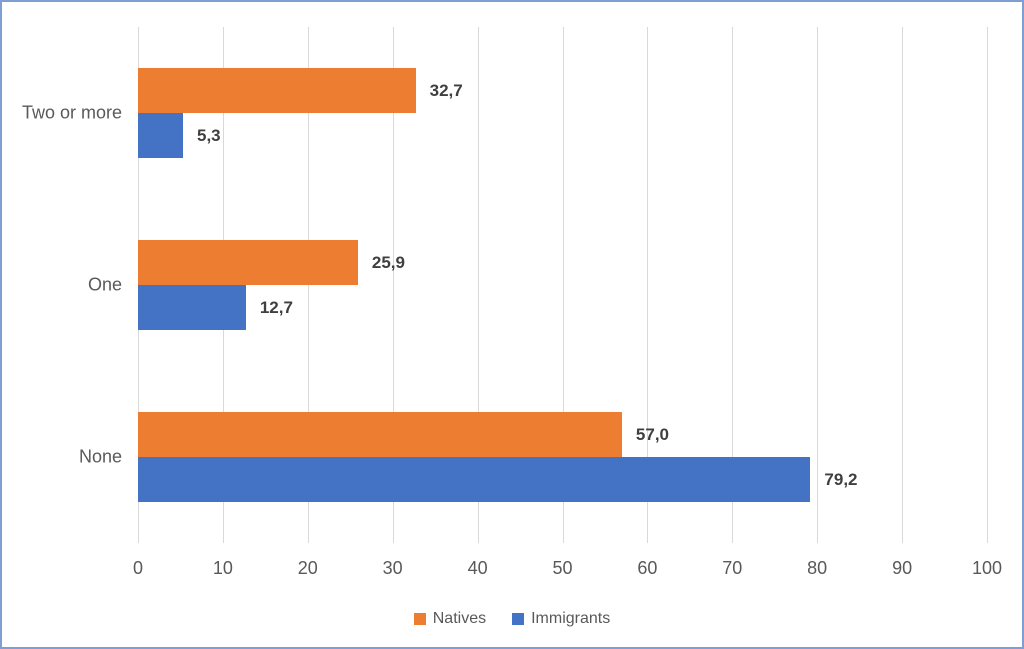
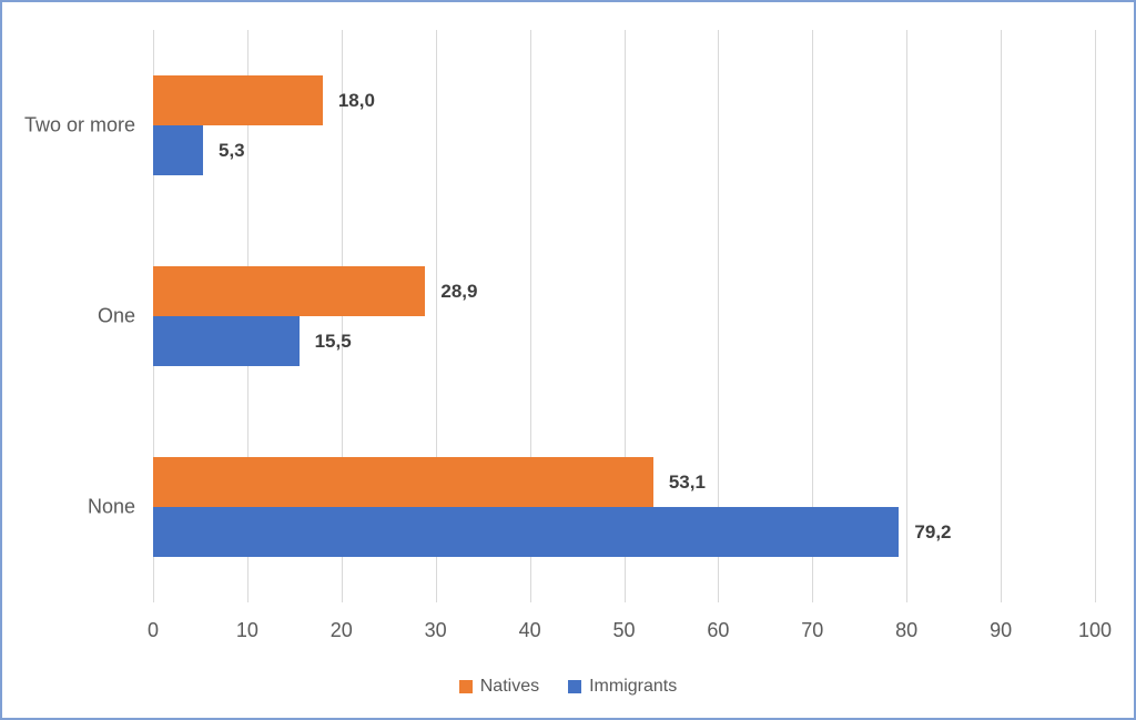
Natives/Two or more: 32,7 -> 18,0
Natives/One: 25,9 -> 28,9
Immigrants/One: 12,7 -> 15,5
Natives/None: 57,0 -> 53,1
